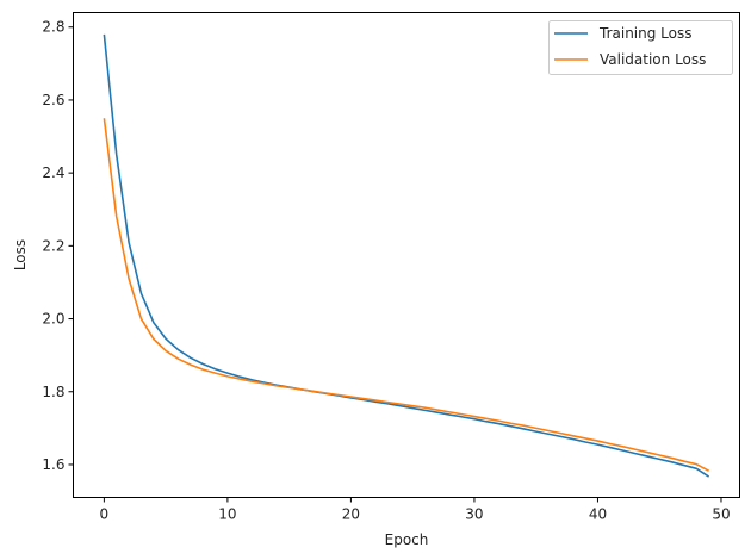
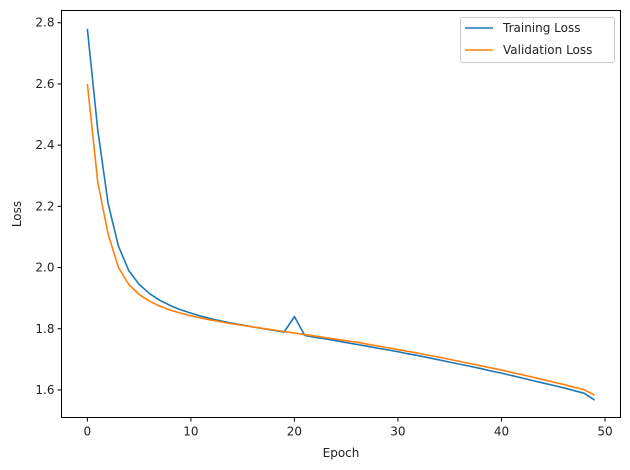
Validation Loss/0: 2.55 -> 2.60
Training Loss/20: 1.78 -> 1.84
